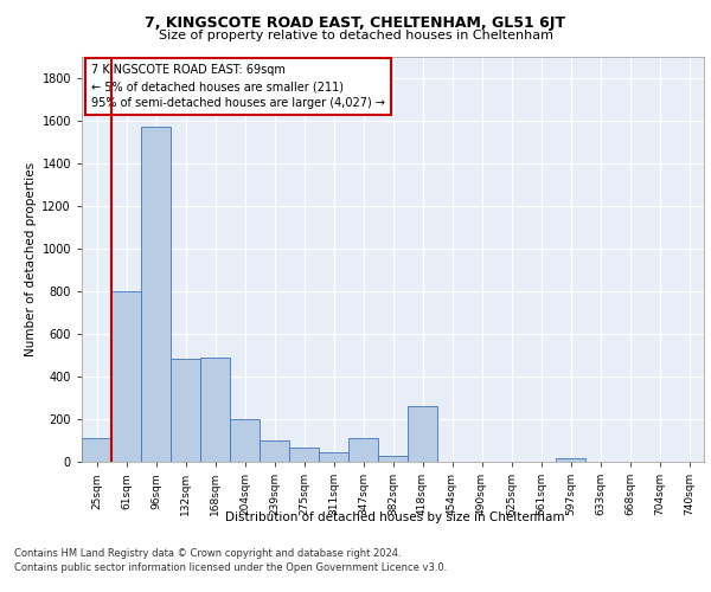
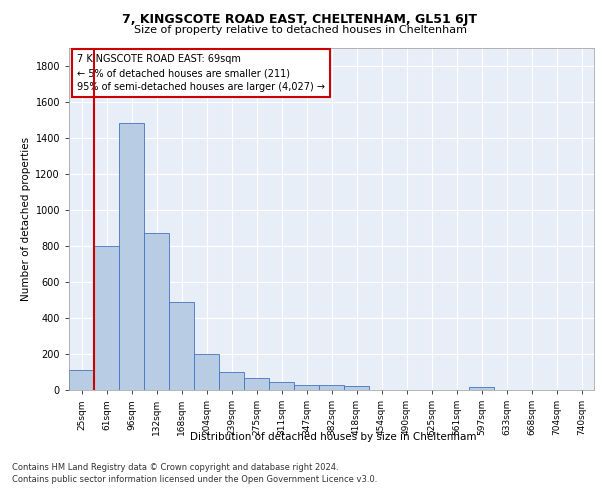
96sqm: 1570 -> 1480
132sqm: 480 -> 870
347sqm: 110 -> 30
418sqm: 260 -> 20
